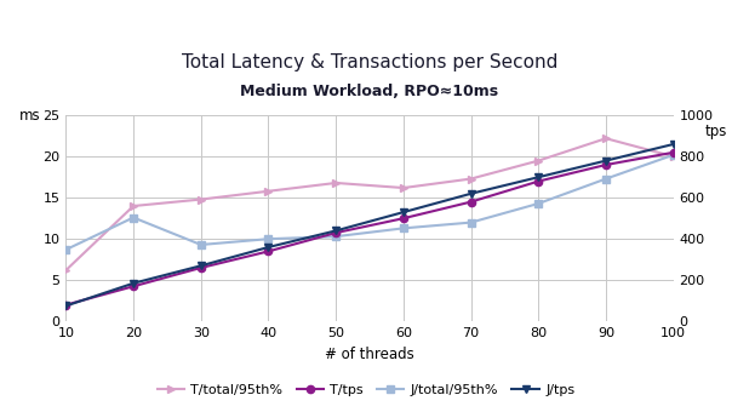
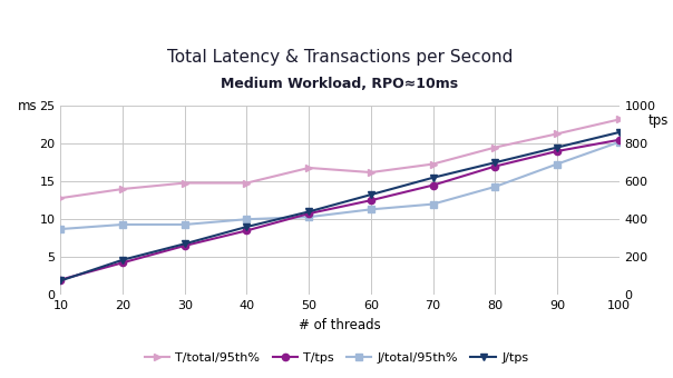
T/total/95th%/10: 6.2 -> 12.8
J/total/95th%/20: 12.6 -> 9.3
T/total/95th%/40: 15.8 -> 14.8
T/total/95th%/90: 22.2 -> 21.3
T/total/95th%/100: 20.0 -> 23.2
